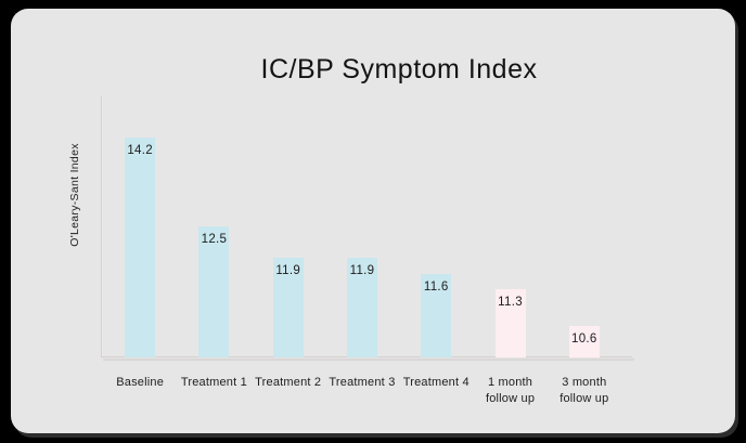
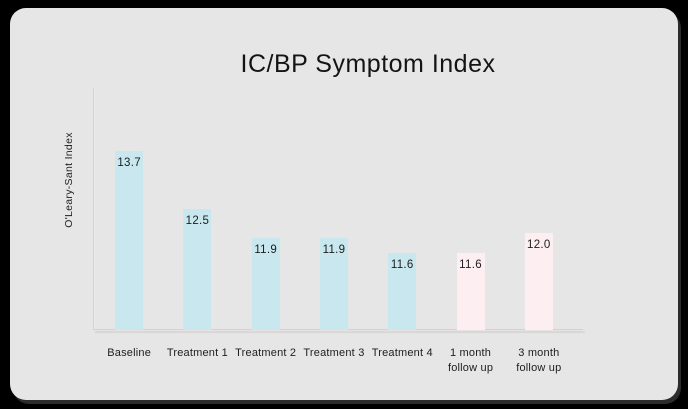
Baseline: 14.2 -> 13.7
1 month follow up: 11.3 -> 11.6
3 month follow up: 10.6 -> 12.0
